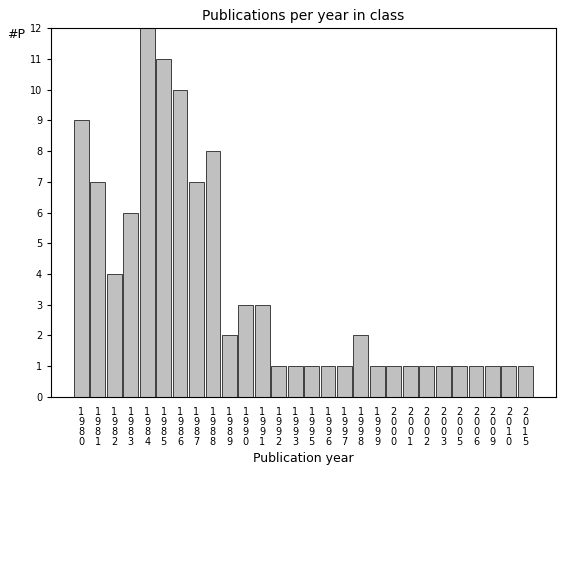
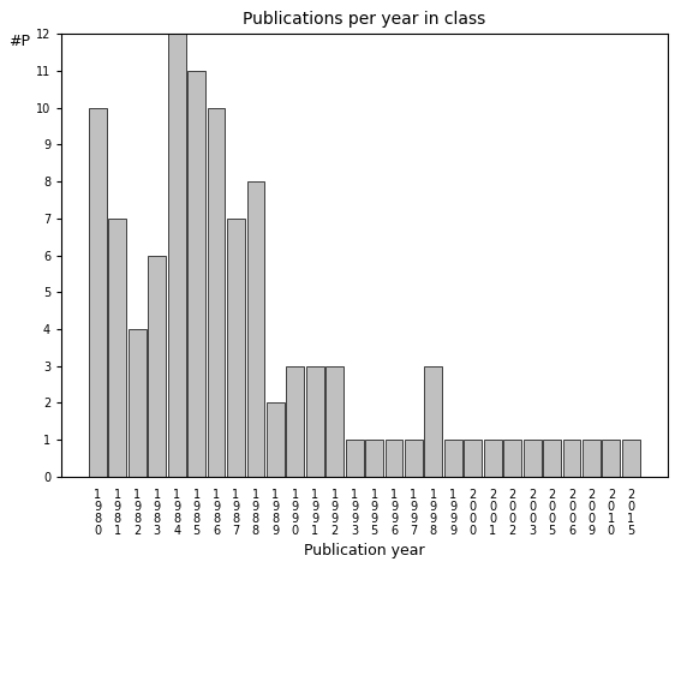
1 9 8 0: 9 -> 10
1 9 9 2: 1 -> 3
1 9 9 8: 2 -> 3
